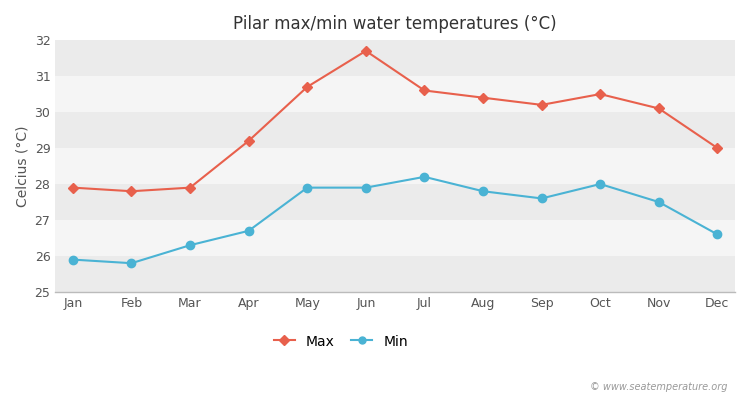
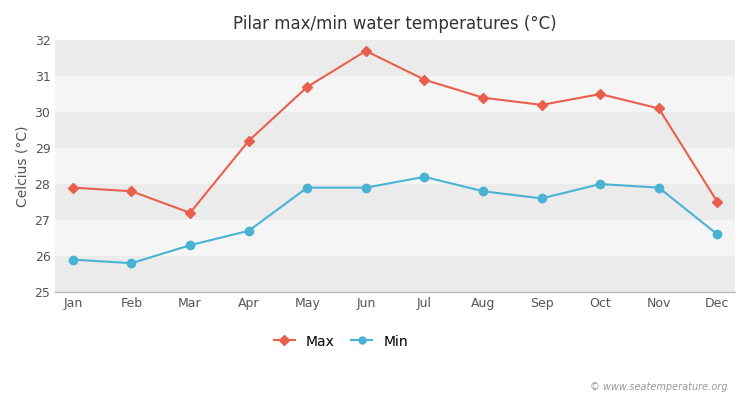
Max/Mar: 27.9 -> 27.2
Max/Jul: 30.6 -> 30.9
Min/Nov: 27.5 -> 27.9
Max/Dec: 29.0 -> 27.5
